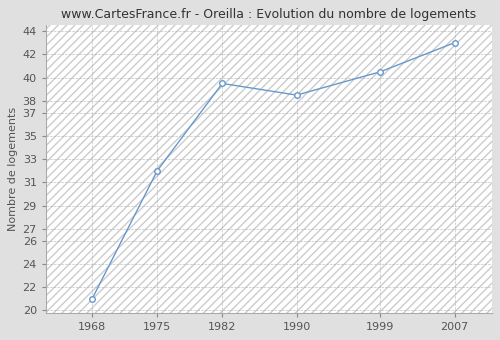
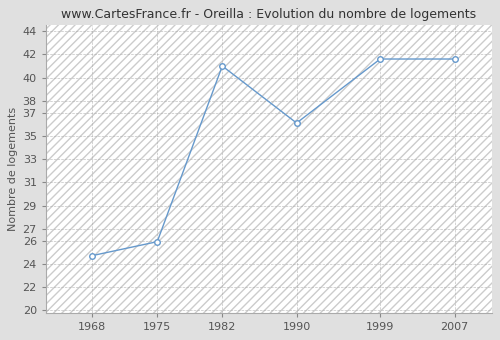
1968: 21.0 -> 24.7
1975: 32.0 -> 25.9
1982: 39.5 -> 41.0
1990: 38.5 -> 36.1
1999: 40.5 -> 41.6
2007: 43.0 -> 41.6
